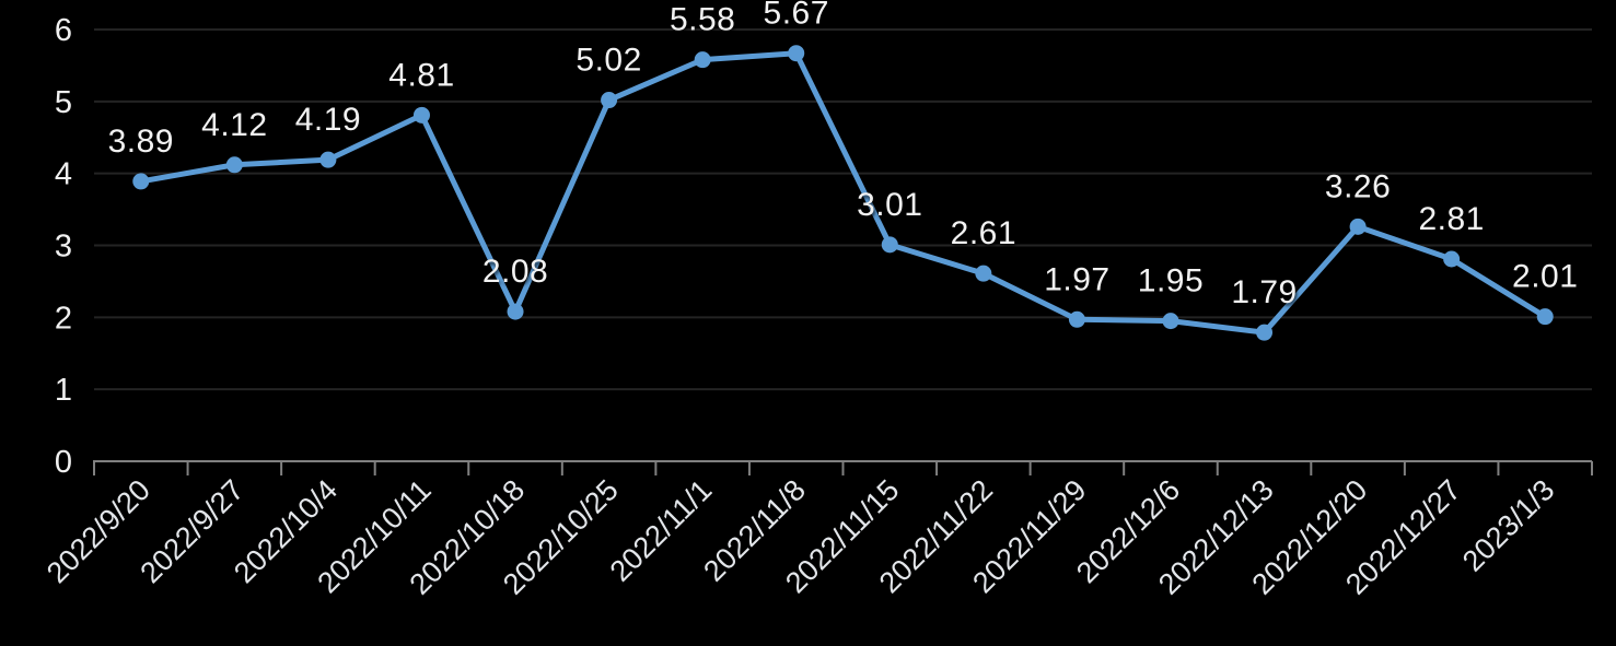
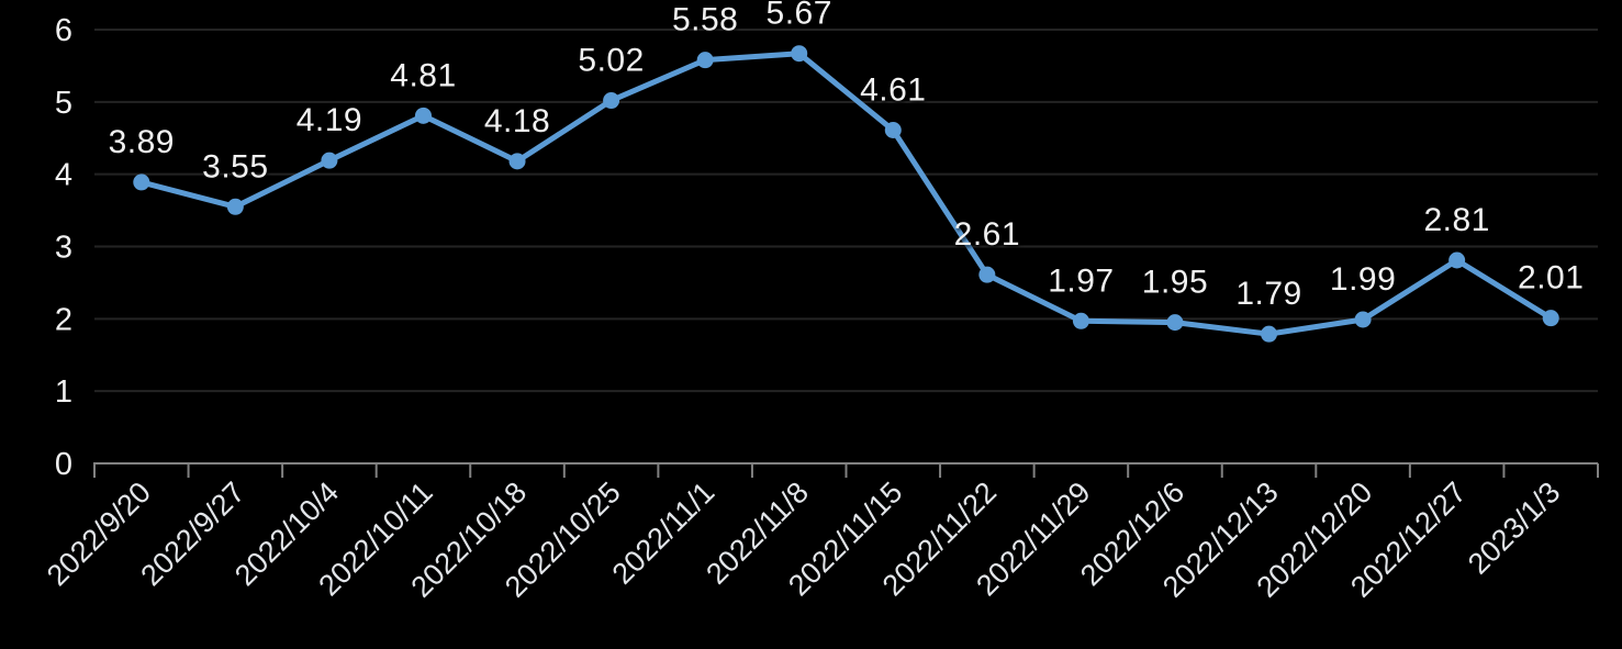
2022/9/27: 4.12 -> 3.55
2022/10/18: 2.08 -> 4.18
2022/11/15: 3.01 -> 4.61
2022/12/20: 3.26 -> 1.99
